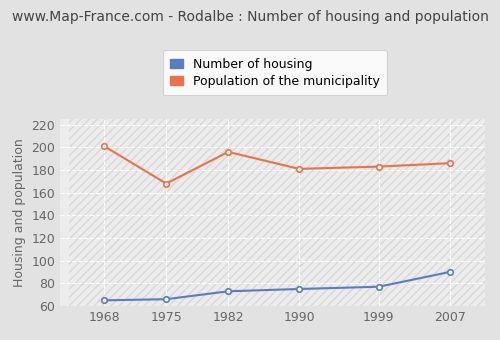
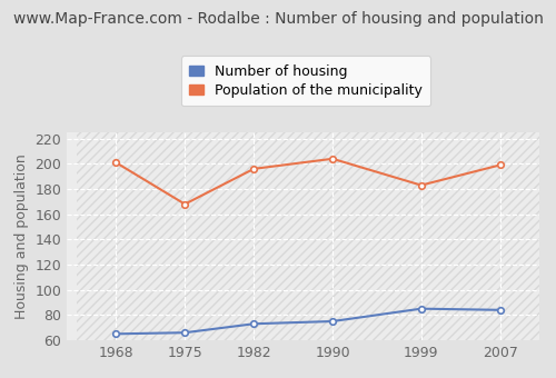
Population of the municipality/1990: 181 -> 204
Number of housing/1999: 77 -> 85
Number of housing/2007: 90 -> 84
Population of the municipality/2007: 186 -> 199
